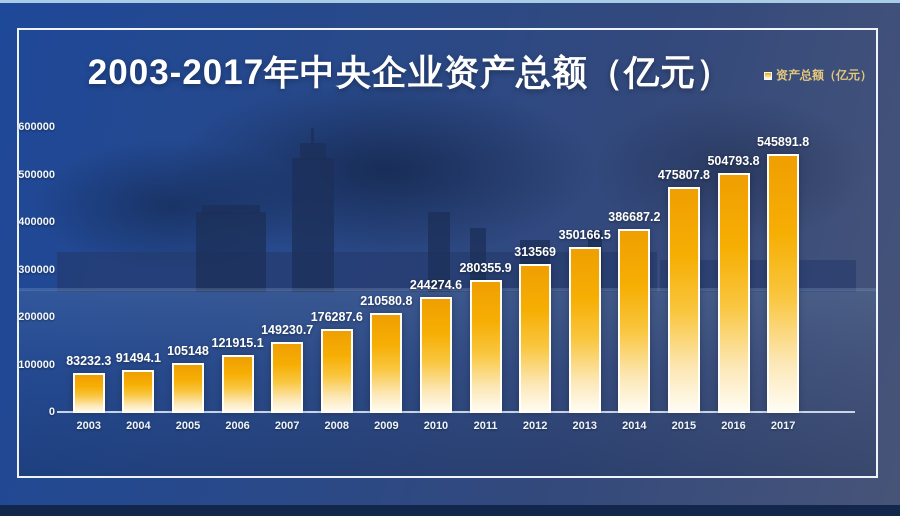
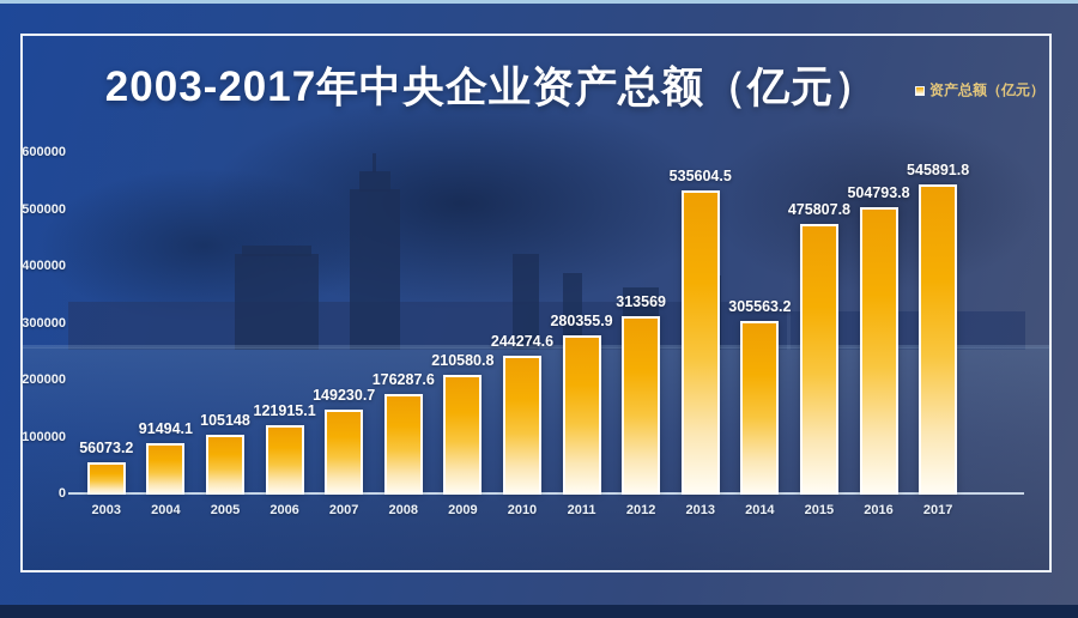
2003: 83232.3 -> 56073.2
2013: 350166.5 -> 535604.5
2014: 386687.2 -> 305563.2
